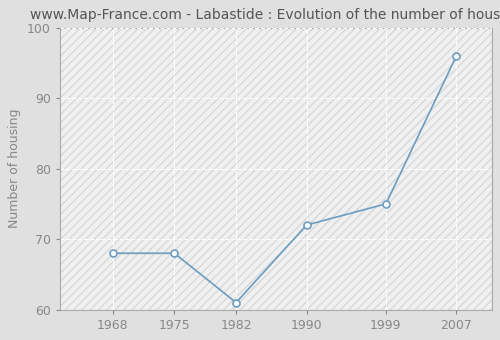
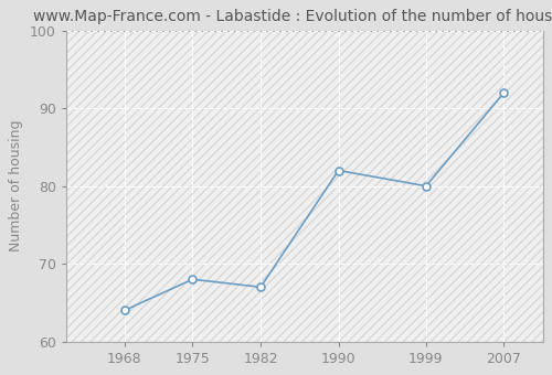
1968: 68 -> 64
1982: 61 -> 67
1990: 72 -> 82
1999: 75 -> 80
2007: 96 -> 92
